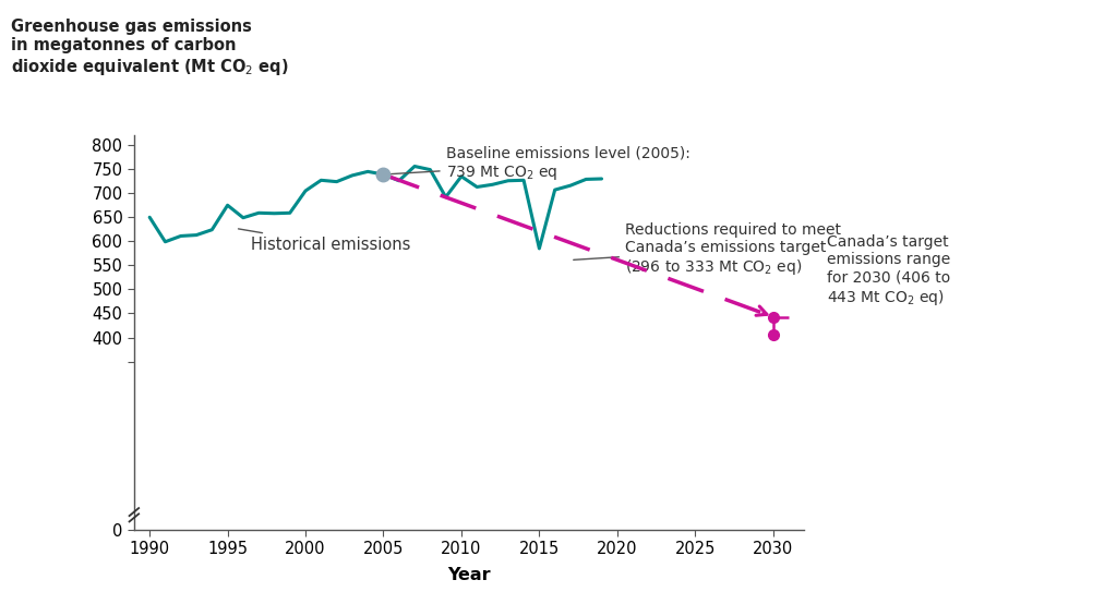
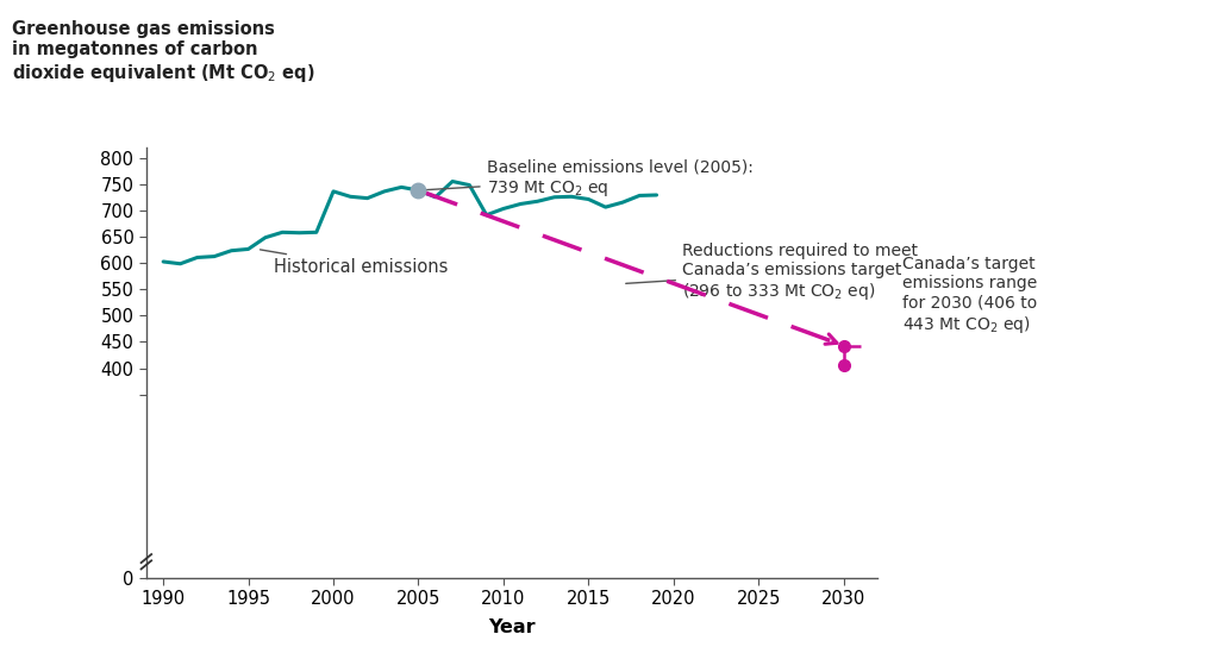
1990: 650 -> 603
1995: 675 -> 627
2000: 705 -> 737
2010: 735 -> 704
2015: 585 -> 722
